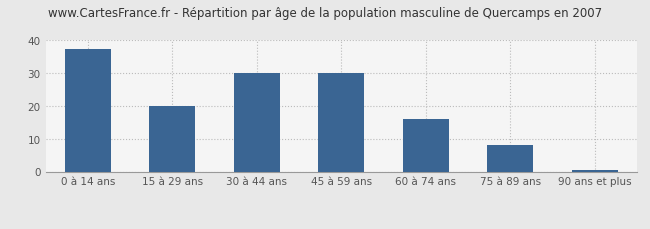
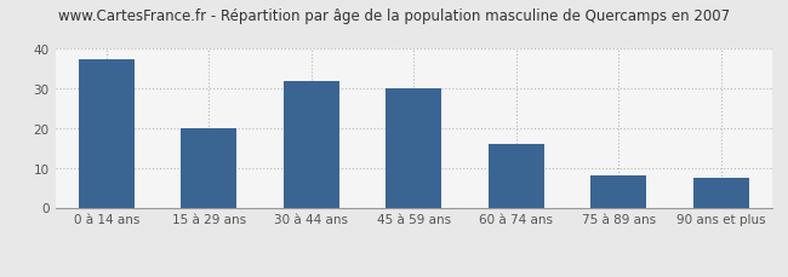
30 à 44 ans: 30.0 -> 32.0
90 ans et plus: 0.4 -> 7.5
